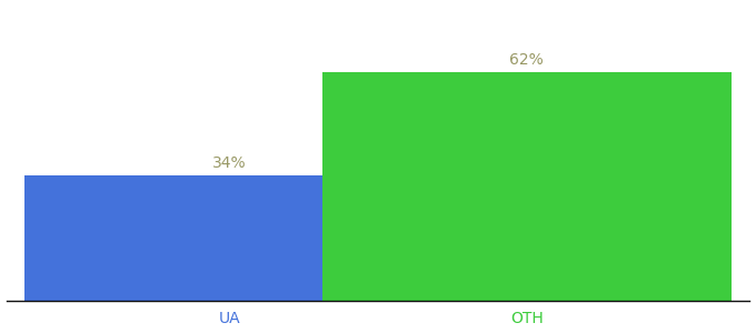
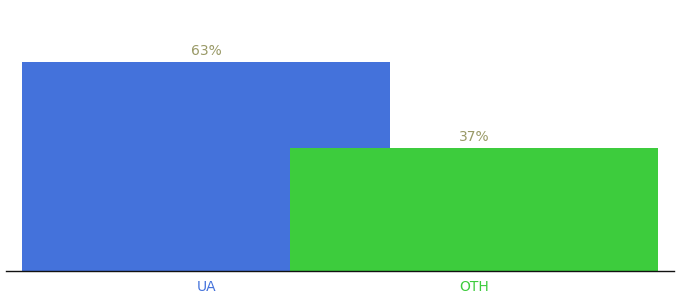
UA: 34% -> 63%
OTH: 62% -> 37%
